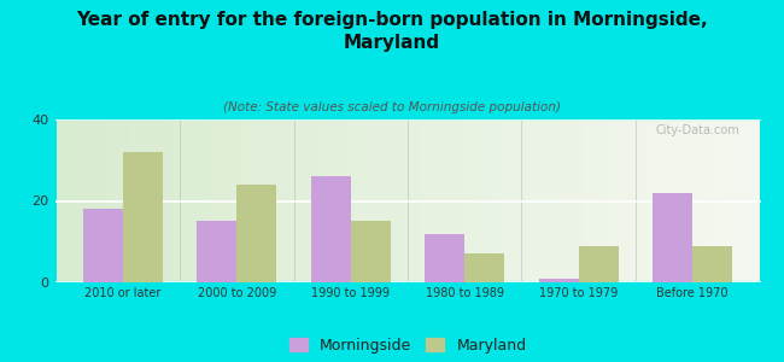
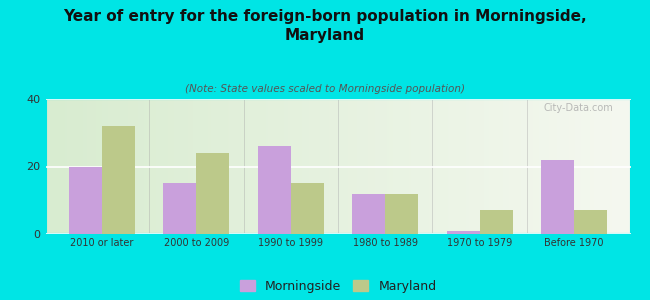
Morningside/2010 or later: 18 -> 20
Maryland/1980 to 1989: 7 -> 12
Maryland/1970 to 1979: 9 -> 7
Maryland/Before 1970: 9 -> 7
